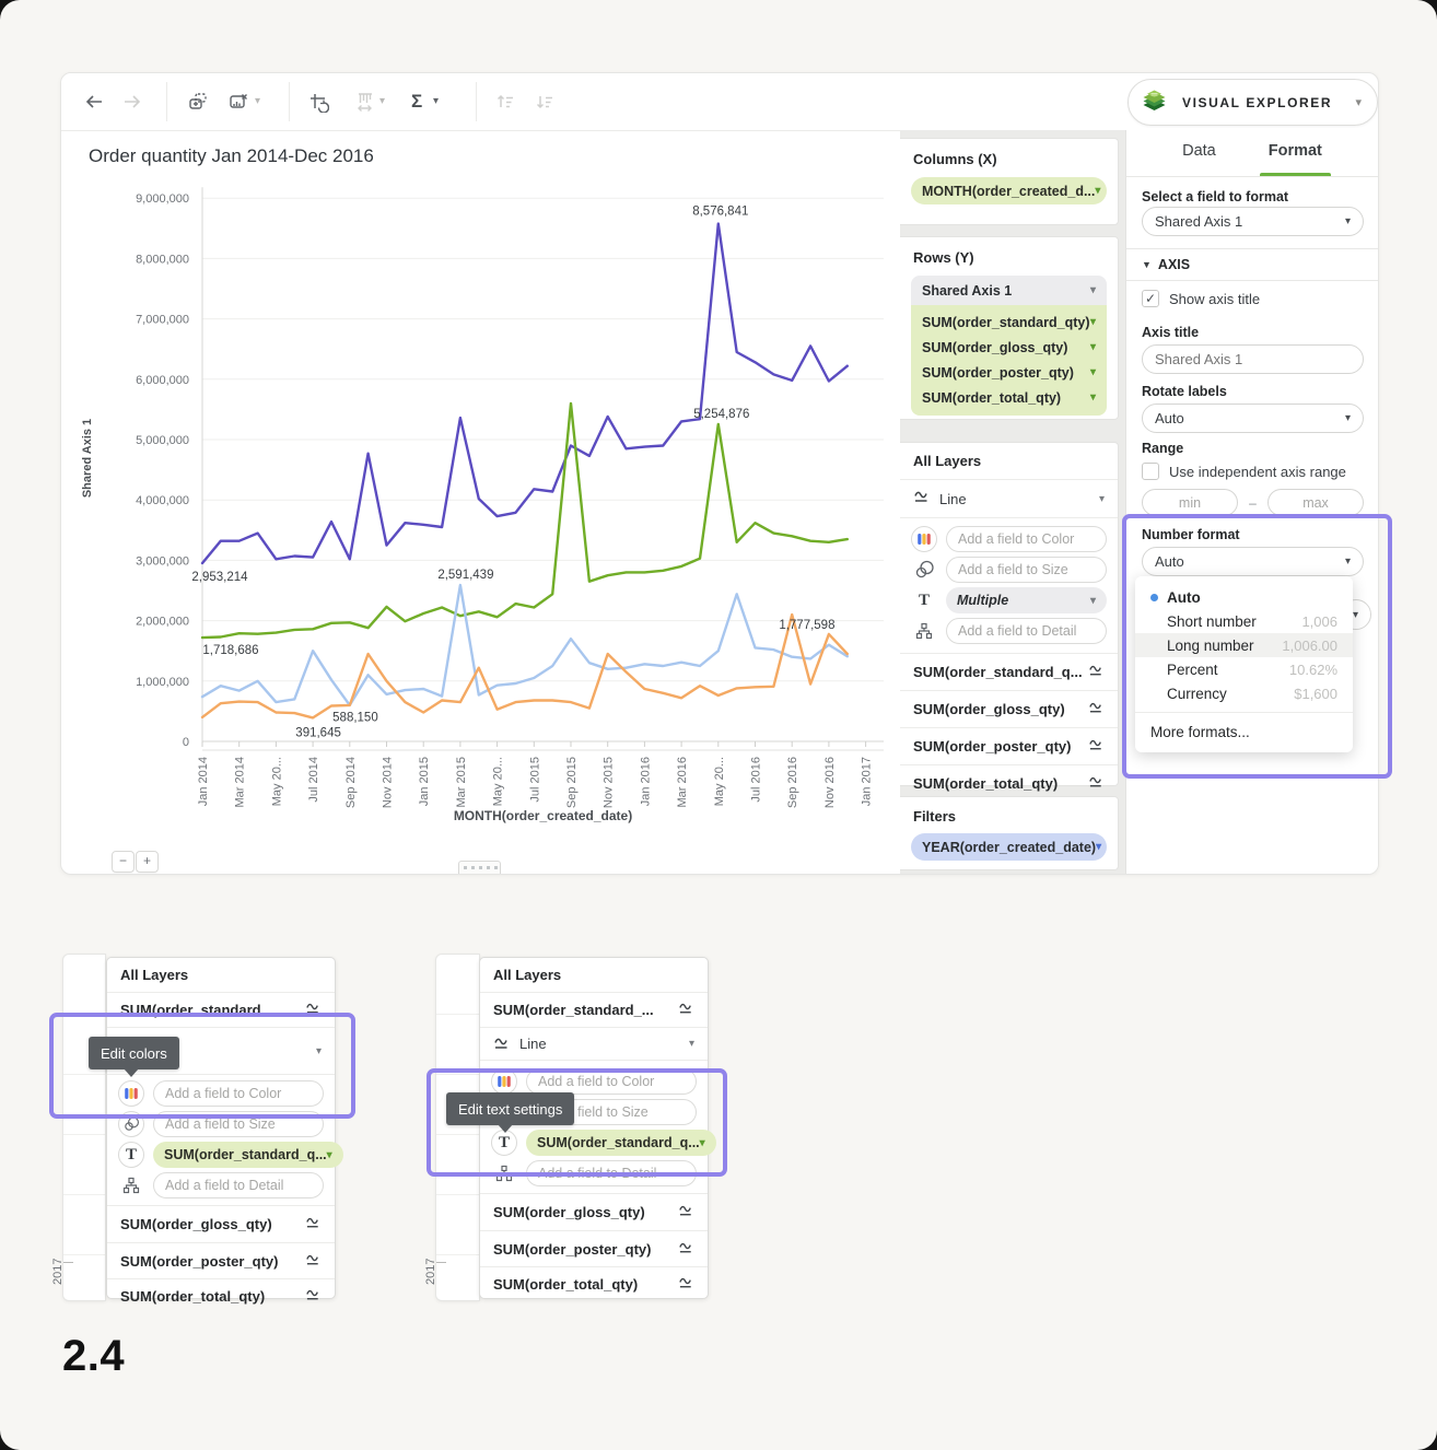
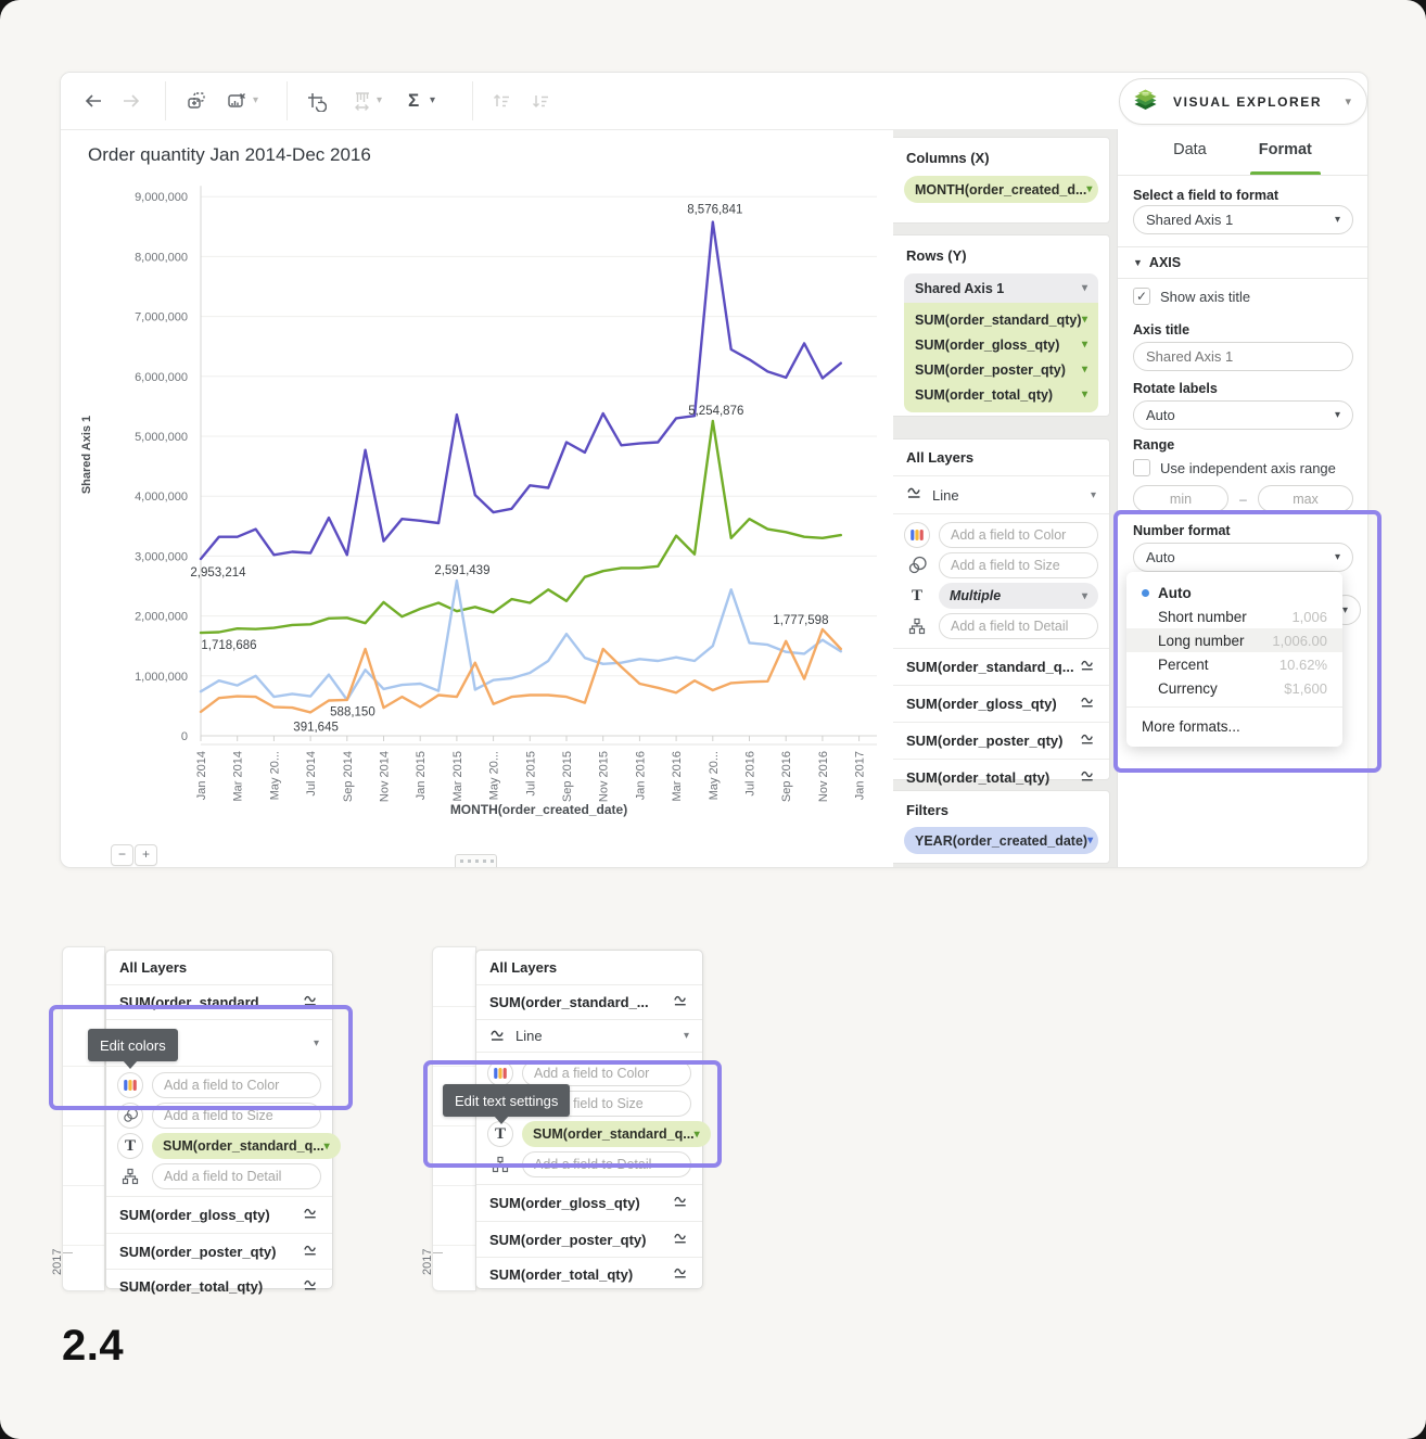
SUM(order_gloss_qty)/Jul 2014: 1500000 -> 700000
SUM(order_poster_qty)/Nov 2014: 1000000 -> 500000
SUM(order_standard_qty)/Sep 2015: 5600000 -> 2200000
SUM(order_standard_qty)/Mar 2016: 2900000 -> 3300000
SUM(order_poster_qty)/Sep 2016: 2100000 -> 1600000
